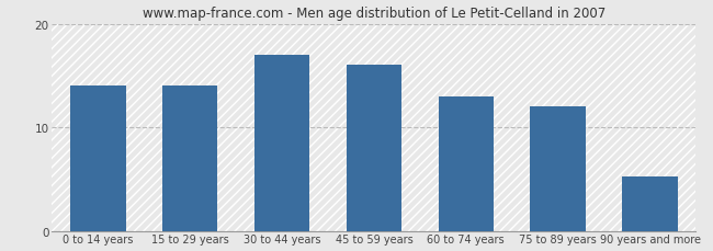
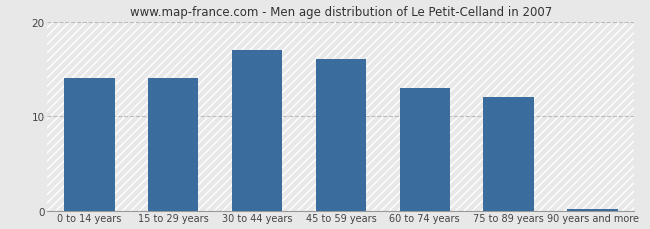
90 years and more: 5.2 -> 0.2
